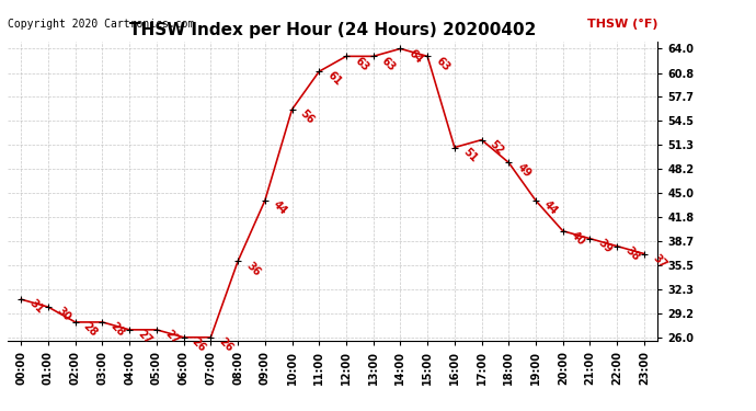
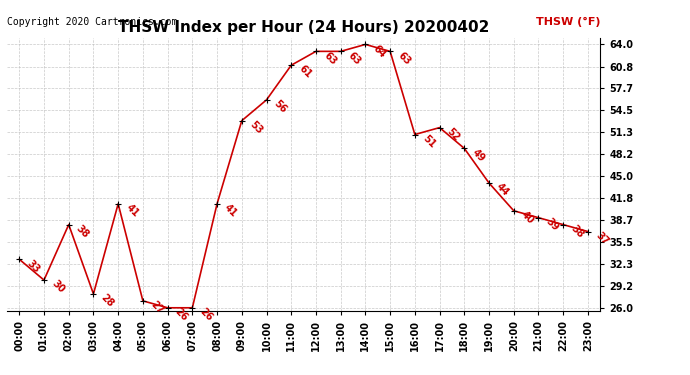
00:00: 31 -> 33
02:00: 28 -> 38
04:00: 27 -> 41
08:00: 36 -> 41
09:00: 44 -> 53
